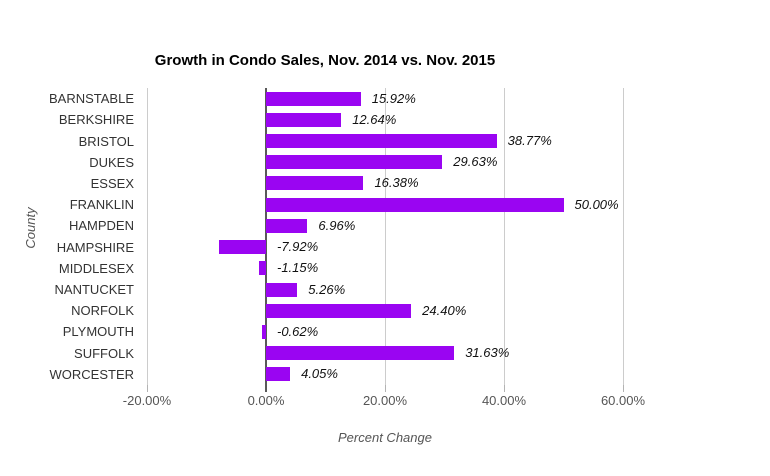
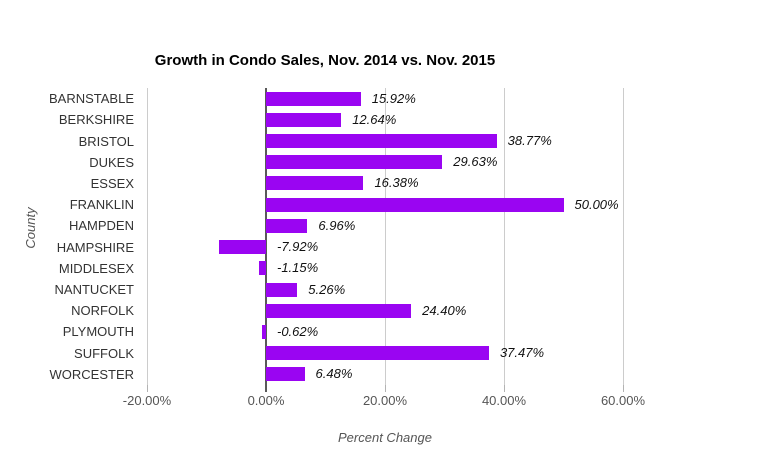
SUFFOLK: 31.63% -> 37.47%
WORCESTER: 4.05% -> 6.48%
